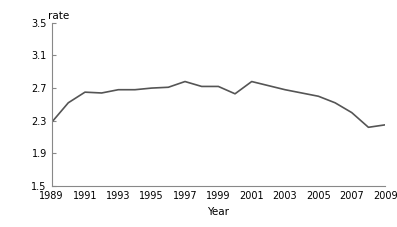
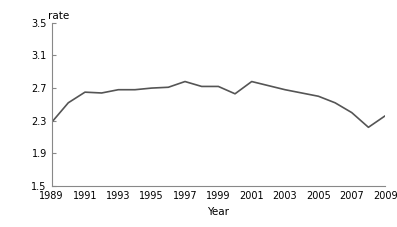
2009: 2.25 -> 2.36
